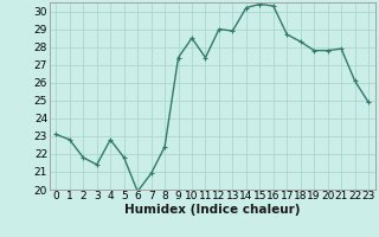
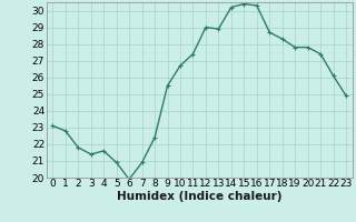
4: 22.8 -> 21.6
5: 21.8 -> 20.9
9: 27.4 -> 25.5
10: 28.5 -> 26.7
21: 27.9 -> 27.4
